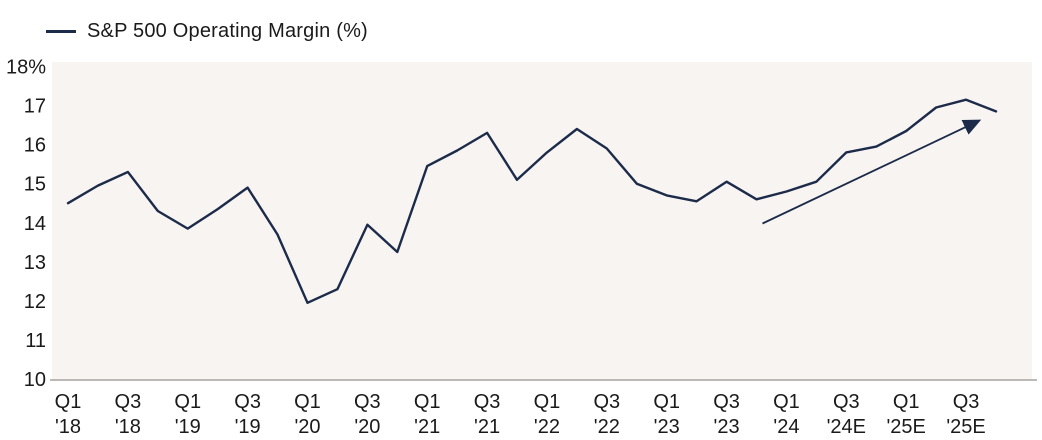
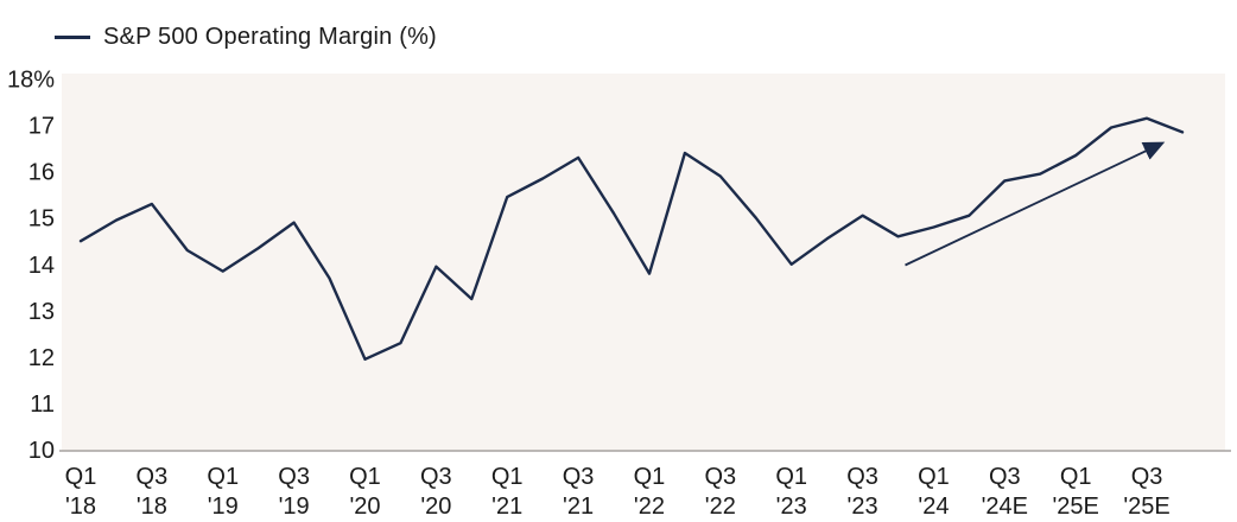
Q1 '22: 15.8% -> 13.8%
Q1 '23: 14.7% -> 14.0%
